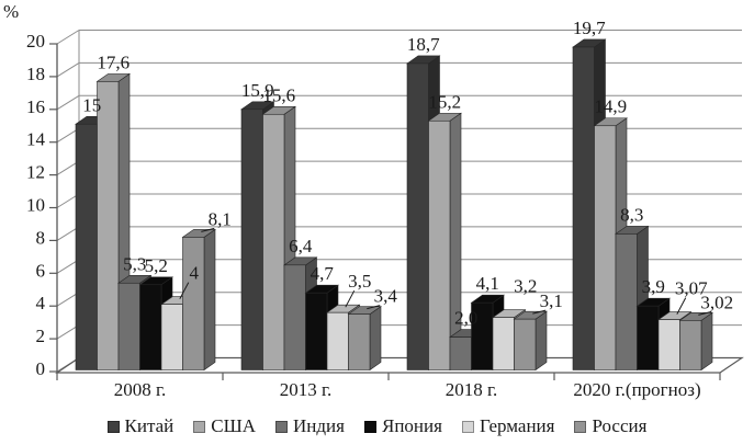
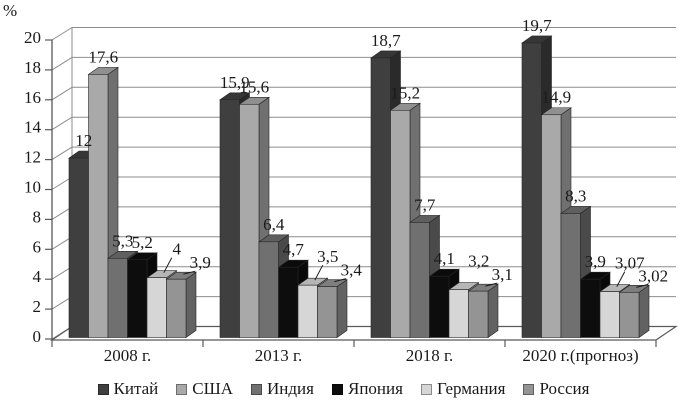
Китай/2008 г.: 15 -> 12
Россия/2008 г.: 8,1 -> 3,9
Индия/2018 г.: 2,0 -> 7,7
